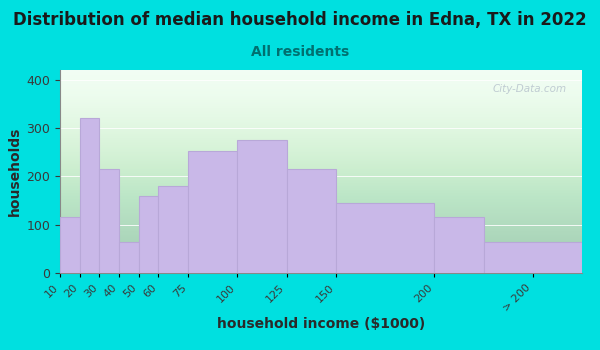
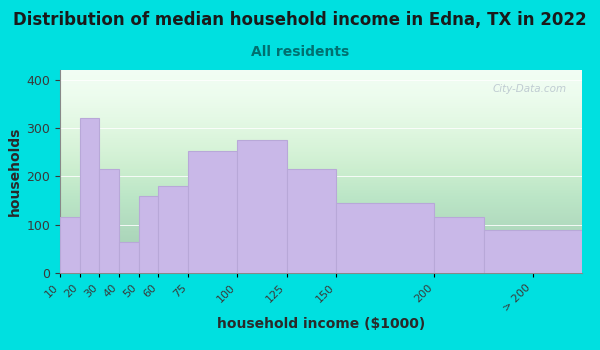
> 200: 65 -> 90
